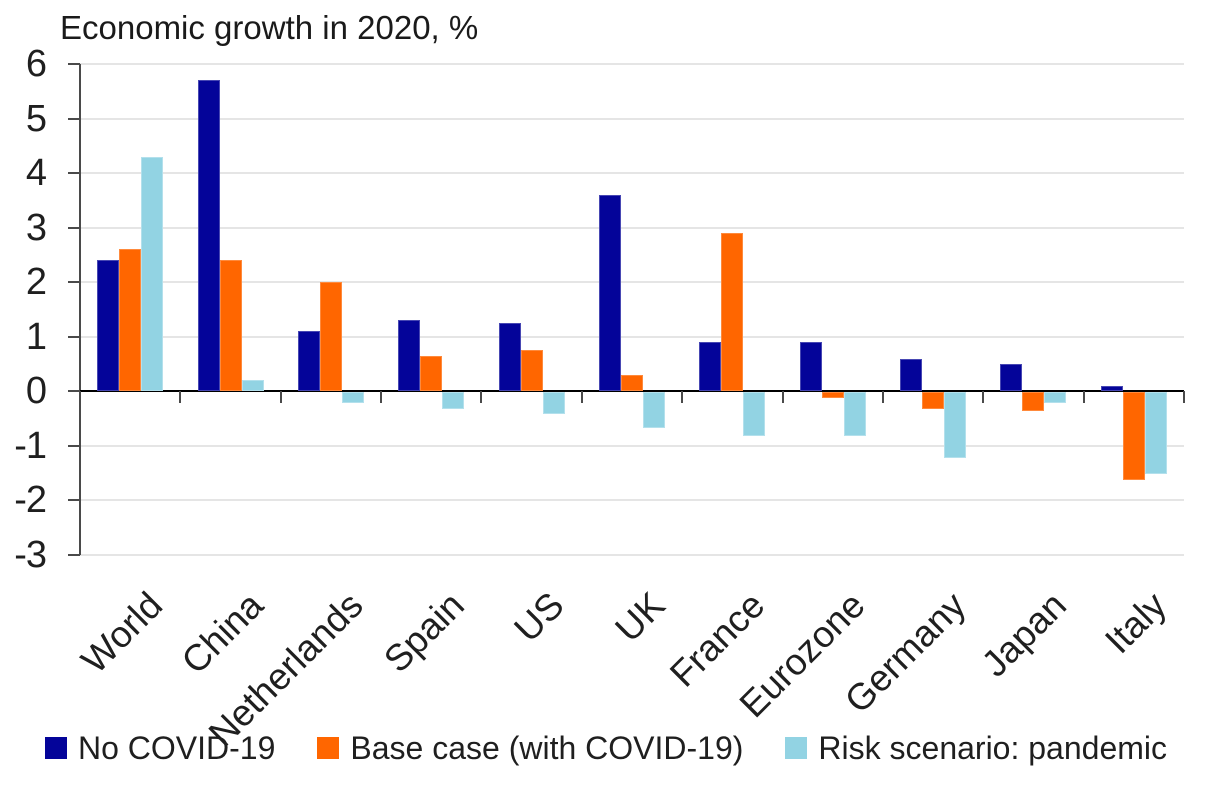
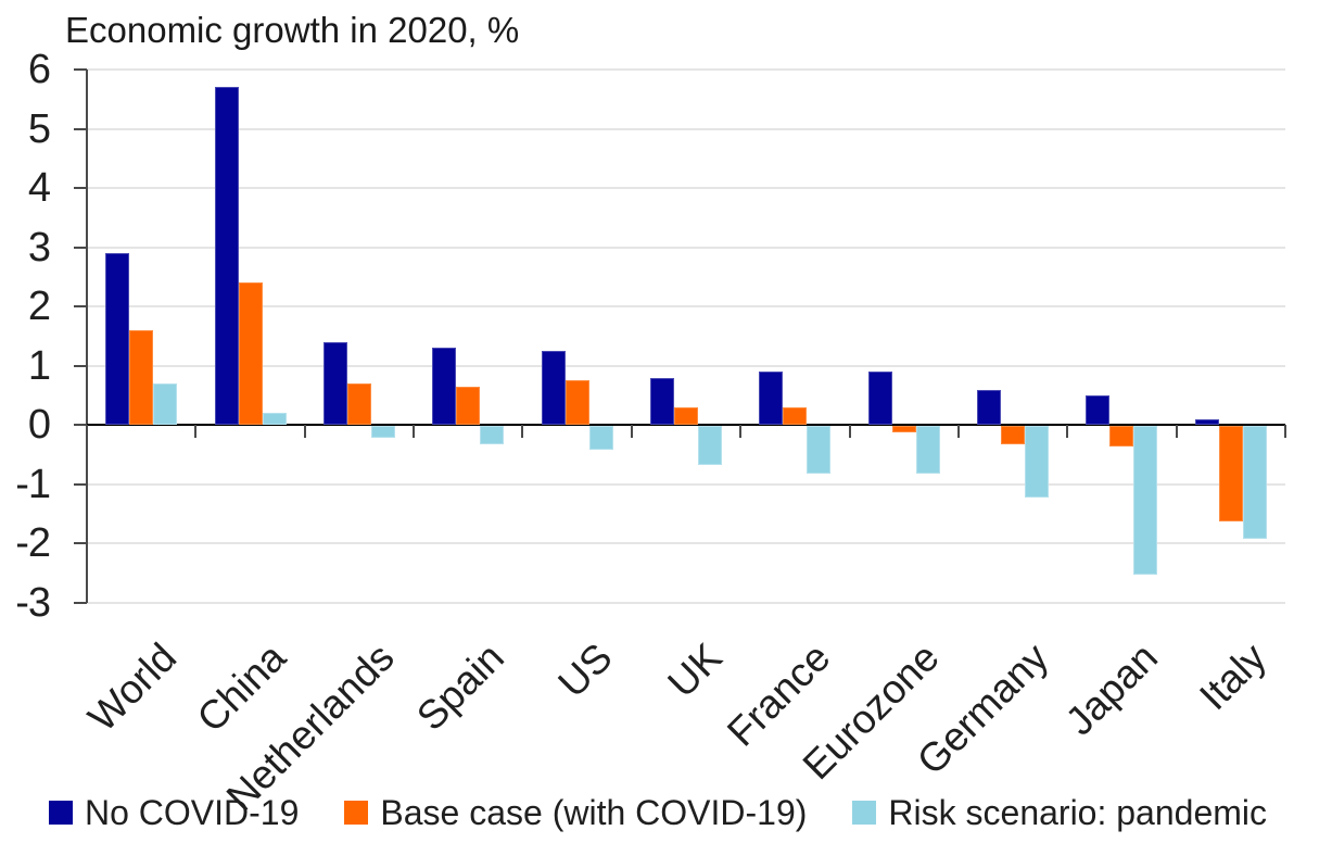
No COVID-19/World: 2.4 -> 2.9
Base case (with COVID-19)/World: 2.6 -> 1.6
Risk scenario: pandemic/World: 4.3 -> 0.7
No COVID-19/Netherlands: 1.1 -> 1.4
Base case (with COVID-19)/Netherlands: 2.0 -> 0.7
No COVID-19/UK: 3.6 -> 0.8
Base case (with COVID-19)/France: 2.9 -> 0.3
Risk scenario: pandemic/Japan: -0.2 -> -2.5
Risk scenario: pandemic/Italy: -1.5 -> -1.9
